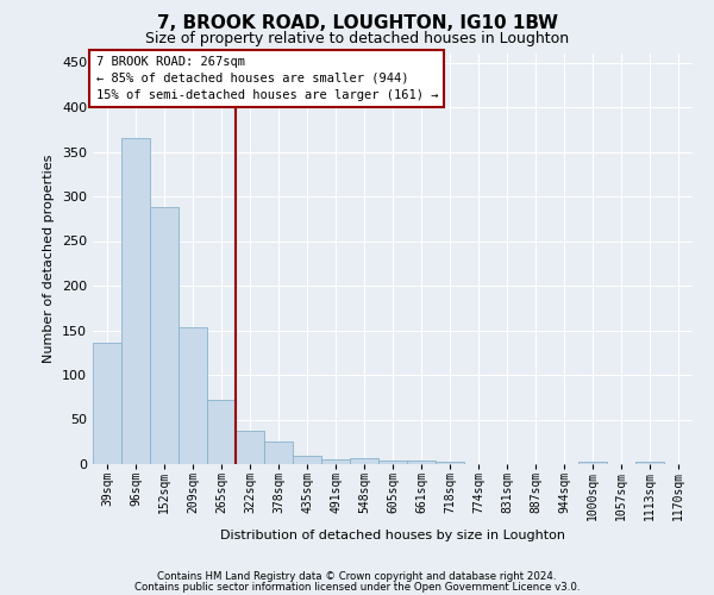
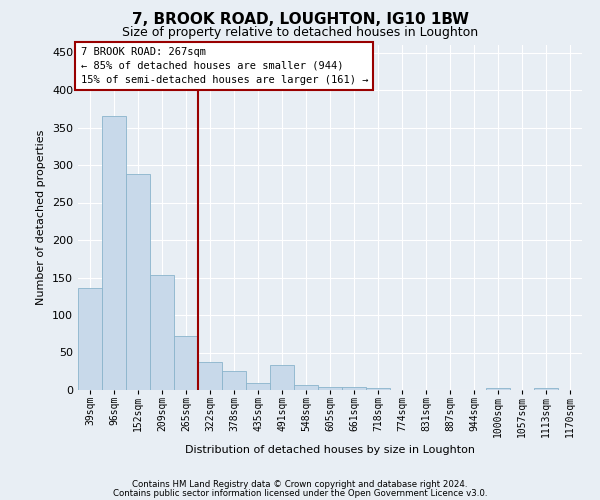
491sqm: 5 -> 34
